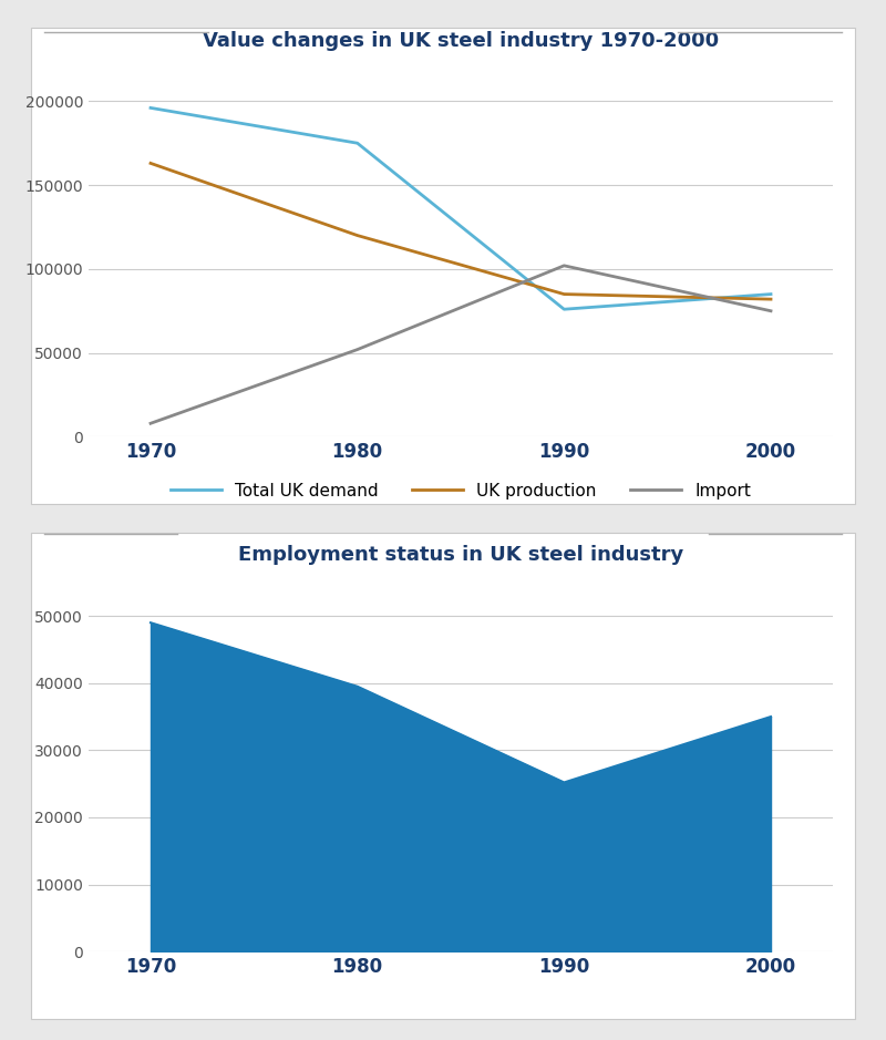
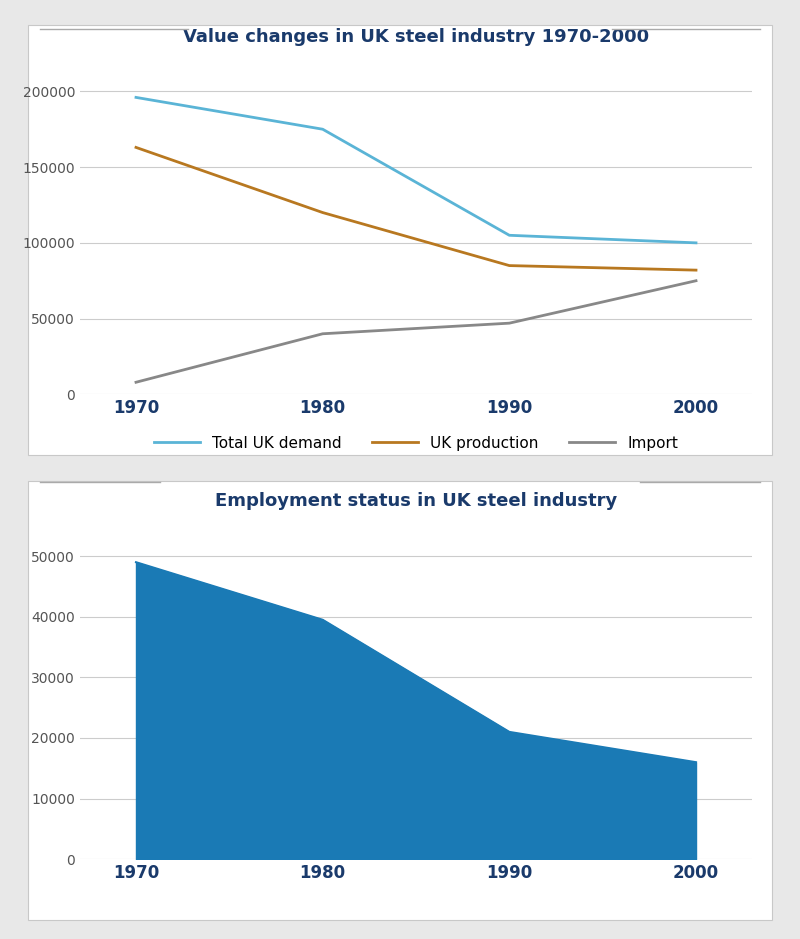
Value changes in UK steel industry 1970-2000/Import/1980: 52000 -> 40000
Value changes in UK steel industry 1970-2000/Total UK demand/1990: 76000 -> 105000
Value changes in UK steel industry 1970-2000/Import/1990: 102000 -> 47000
Value changes in UK steel industry 1970-2000/Total UK demand/2000: 85000 -> 100000
Employment status in UK steel industry/1990: 25200 -> 21000
Employment status in UK steel industry/2000: 35000 -> 16000
